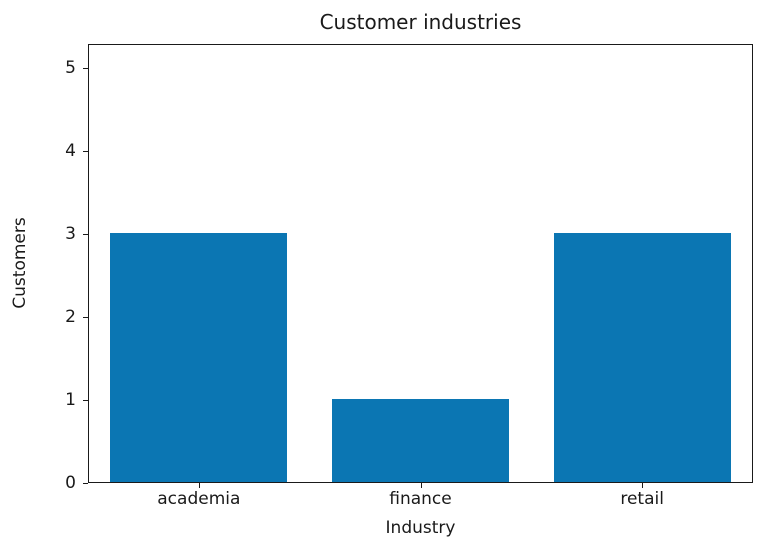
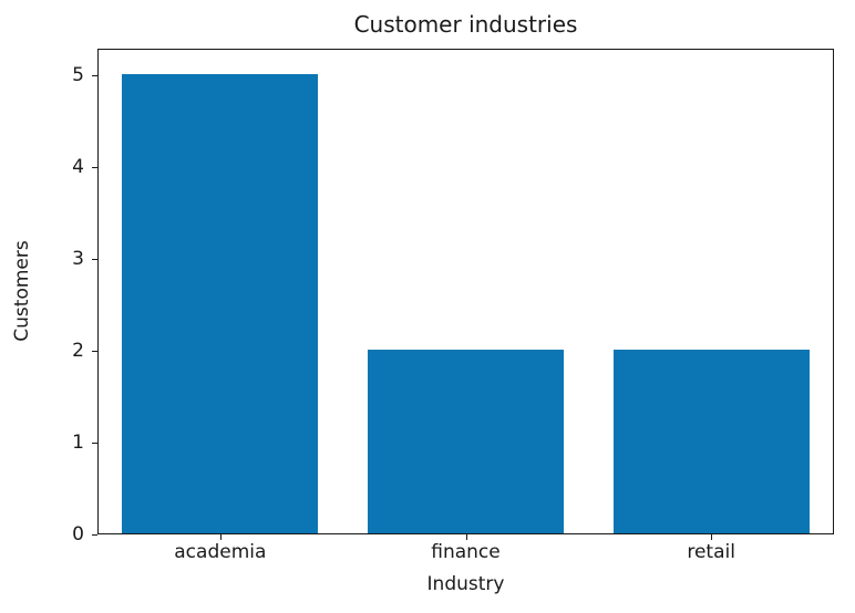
academia: 3 -> 5
finance: 1 -> 2
retail: 3 -> 2
